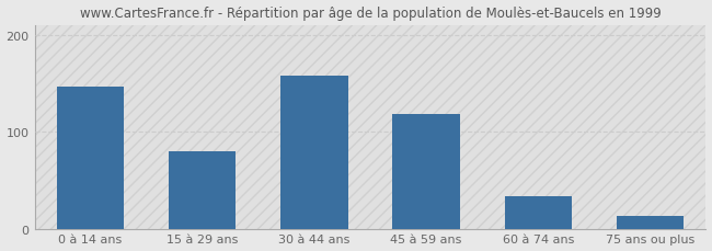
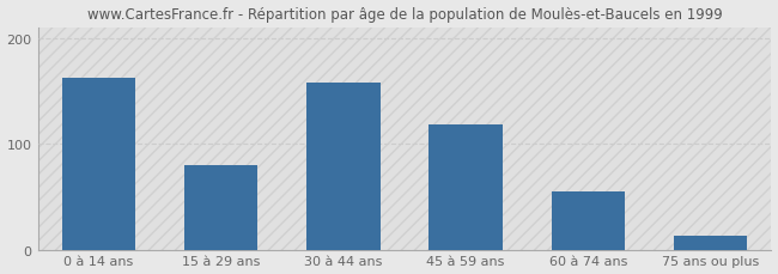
0 à 14 ans: 146 -> 162
60 à 74 ans: 34 -> 55
